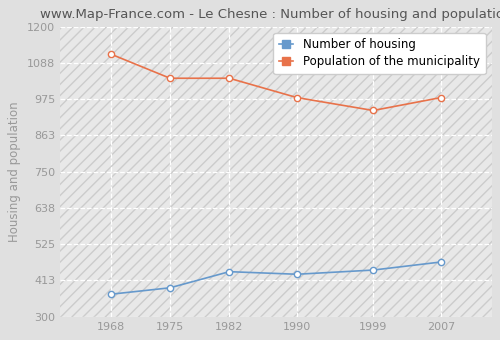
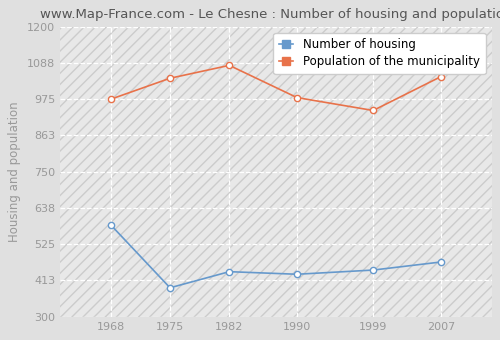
Number of housing/1968: 370 -> 585
Population of the municipality/1968: 1115 -> 975
Population of the municipality/1982: 1040 -> 1080
Population of the municipality/2007: 980 -> 1045
